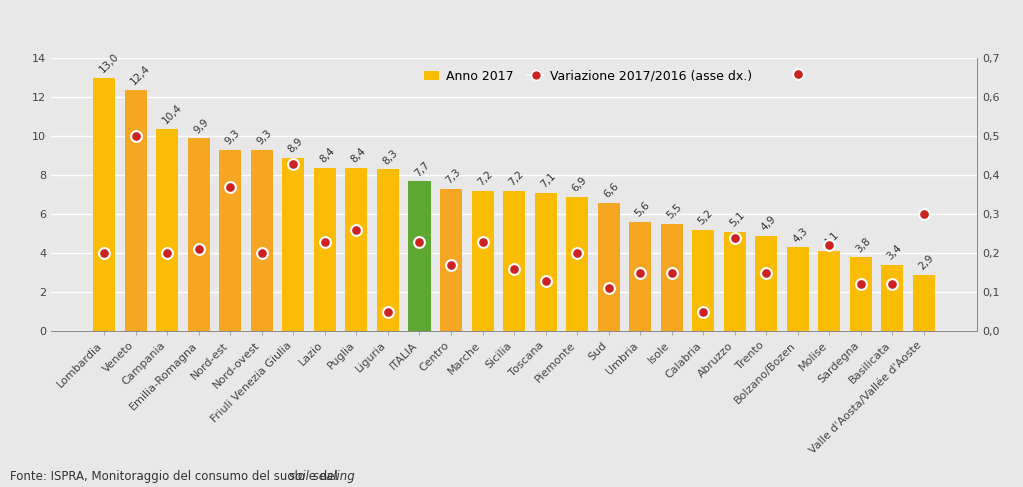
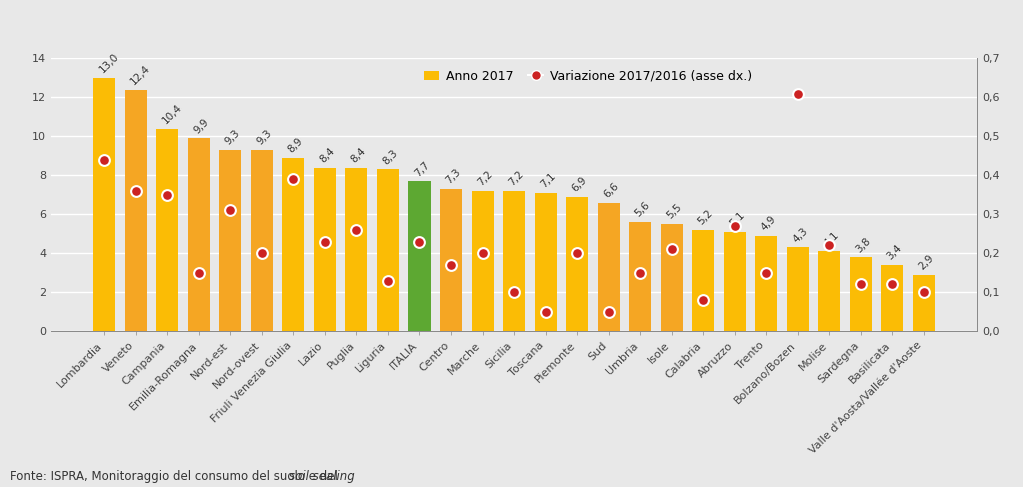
Variazione 2017/2016 (asse dx.)/Lombardia: 0,20 -> 0,44
Variazione 2017/2016 (asse dx.)/Veneto: 0,50 -> 0,36
Variazione 2017/2016 (asse dx.)/Campania: 0,20 -> 0,35
Variazione 2017/2016 (asse dx.)/Emilia-Romagna: 0,21 -> 0,15
Variazione 2017/2016 (asse dx.)/Nord-est: 0,37 -> 0,31
Variazione 2017/2016 (asse dx.)/Friuli Venezia Giulia: 0,43 -> 0,39
Variazione 2017/2016 (asse dx.)/Liguria: 0,05 -> 0,13
Variazione 2017/2016 (asse dx.)/Marche: 0,23 -> 0,20
Variazione 2017/2016 (asse dx.)/Sicilia: 0,16 -> 0,10
Variazione 2017/2016 (asse dx.)/Toscana: 0,13 -> 0,05
Variazione 2017/2016 (asse dx.)/Sud: 0,11 -> 0,05
Variazione 2017/2016 (asse dx.)/Isole: 0,15 -> 0,21
Variazione 2017/2016 (asse dx.)/Calabria: 0,05 -> 0,08
Variazione 2017/2016 (asse dx.)/Abruzzo: 0,24 -> 0,27
Variazione 2017/2016 (asse dx.)/Bolzano/Bozen: 0,66 -> 0,61
Variazione 2017/2016 (asse dx.)/Valle d'Aosta/Vallée d'Aoste: 0,30 -> 0,10
